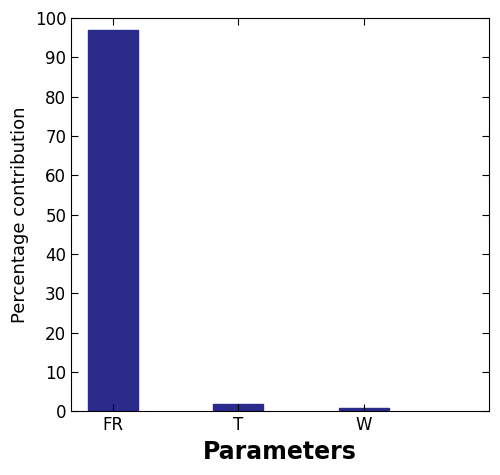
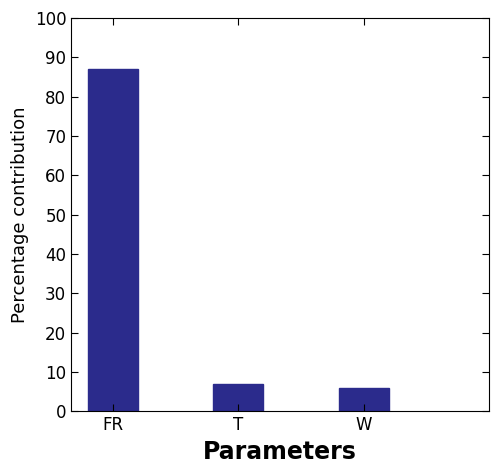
FR: 97 -> 87
T: 2 -> 7
W: 1 -> 6
